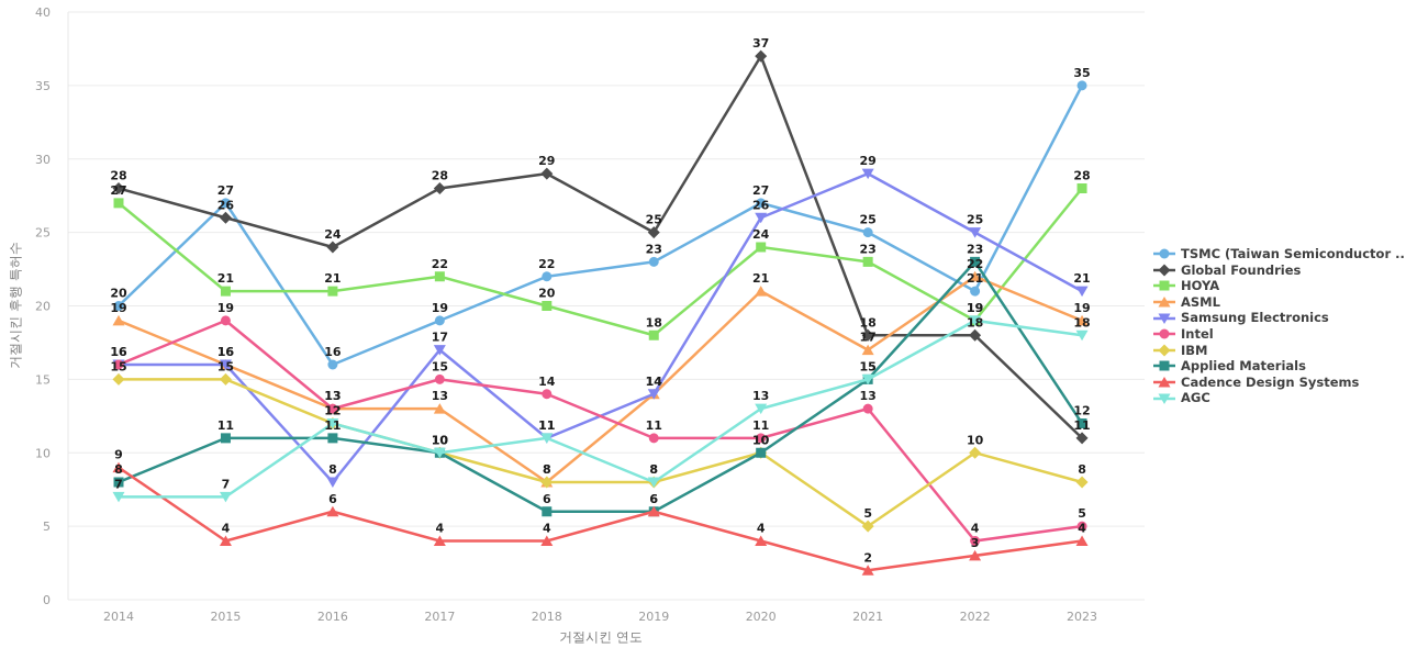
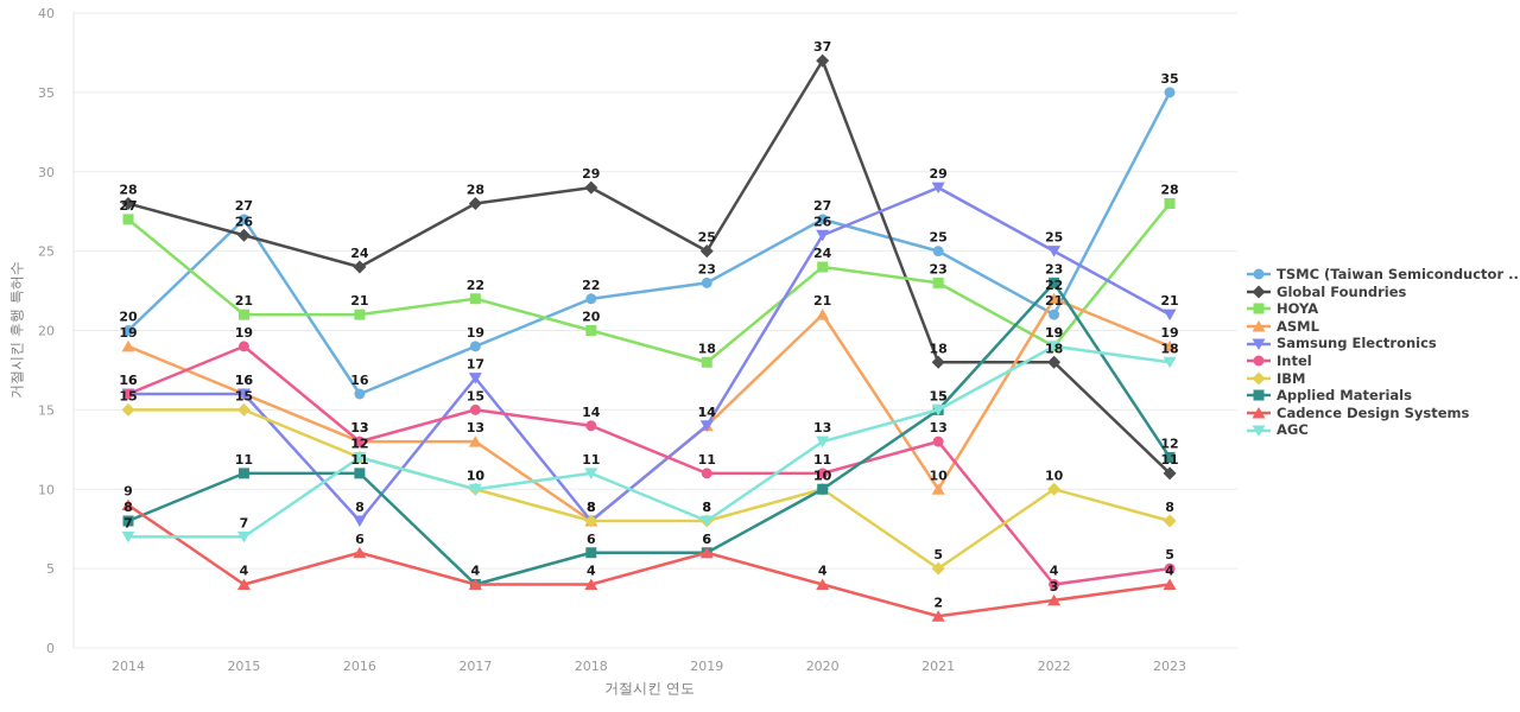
Applied Materials/2017: 10 -> 4
Samsung Electronics/2018: 11 -> 8
ASML/2021: 17 -> 10
